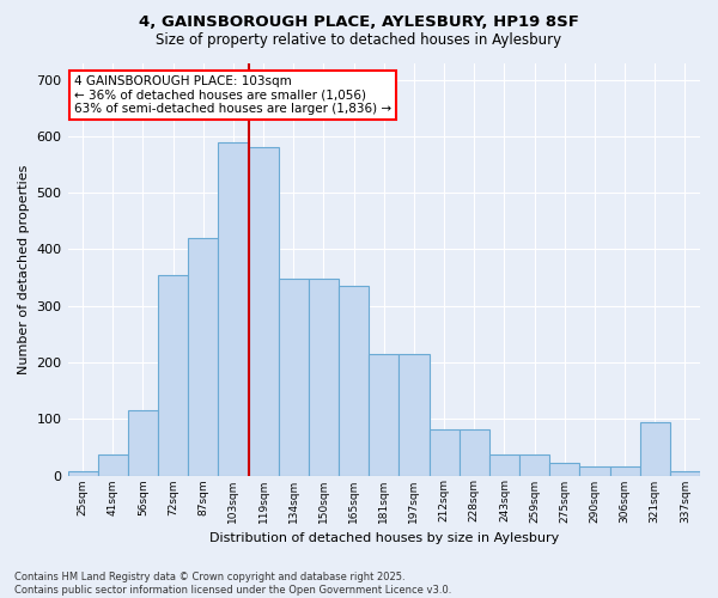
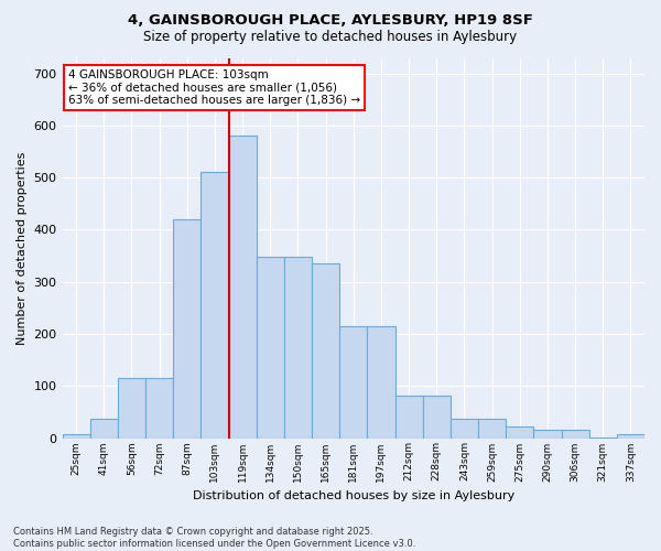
72sqm: 355 -> 115
103sqm: 590 -> 510
321sqm: 95 -> 2
